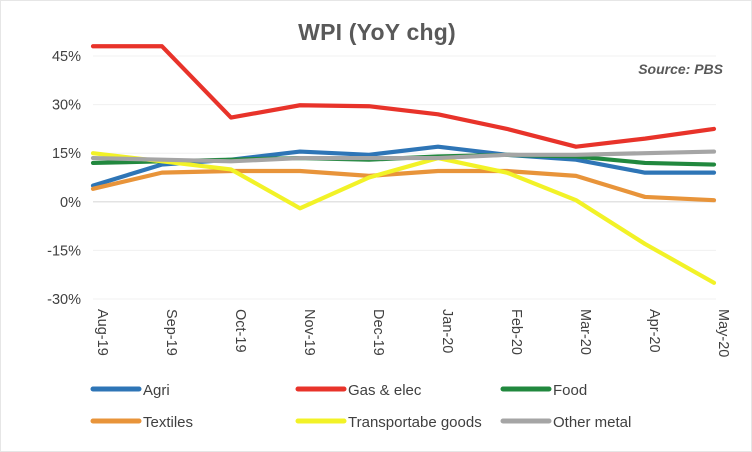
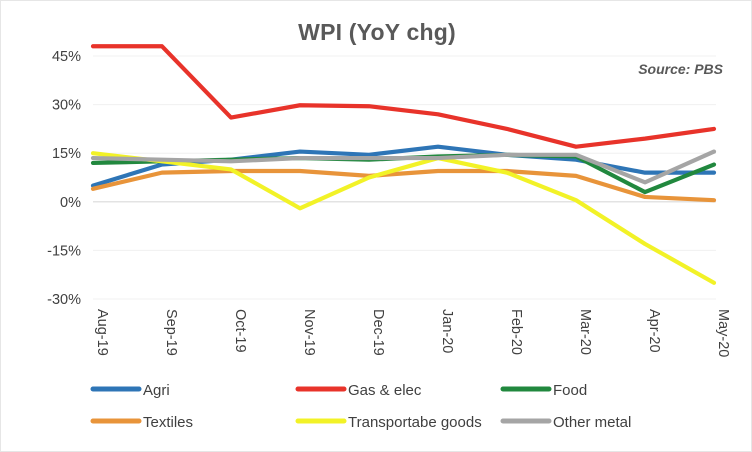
Food/Apr-20: 12% -> 3%
Other metal/Apr-20: 15% -> 6%
